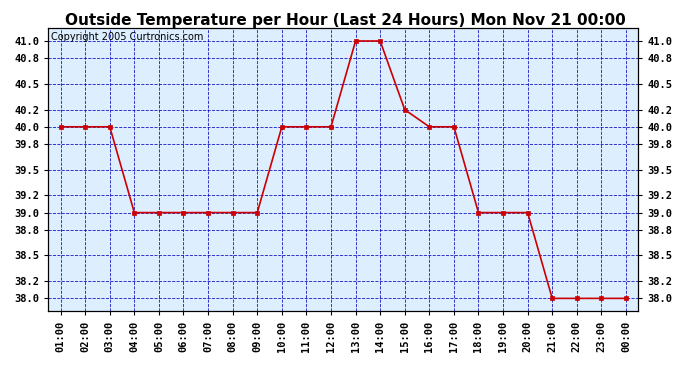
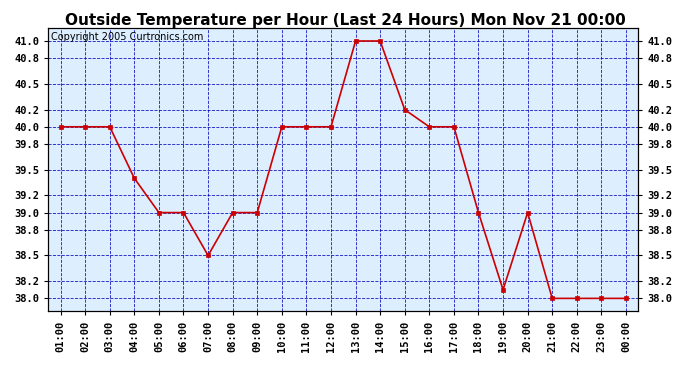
04:00: 39.0 -> 39.4
07:00: 39.0 -> 38.5
19:00: 39.0 -> 38.1
